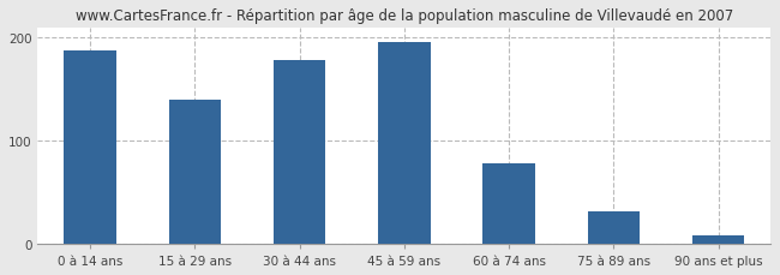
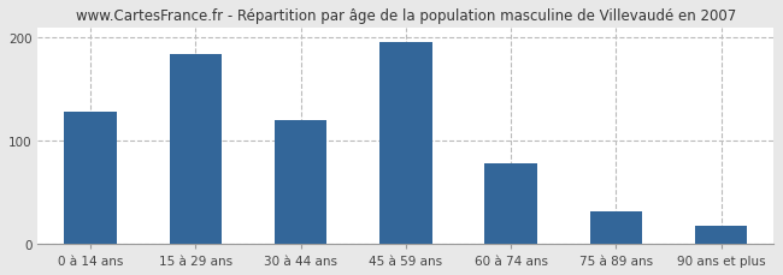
0 à 14 ans: 188 -> 128
15 à 29 ans: 140 -> 184
30 à 44 ans: 178 -> 120
90 ans et plus: 8 -> 18
